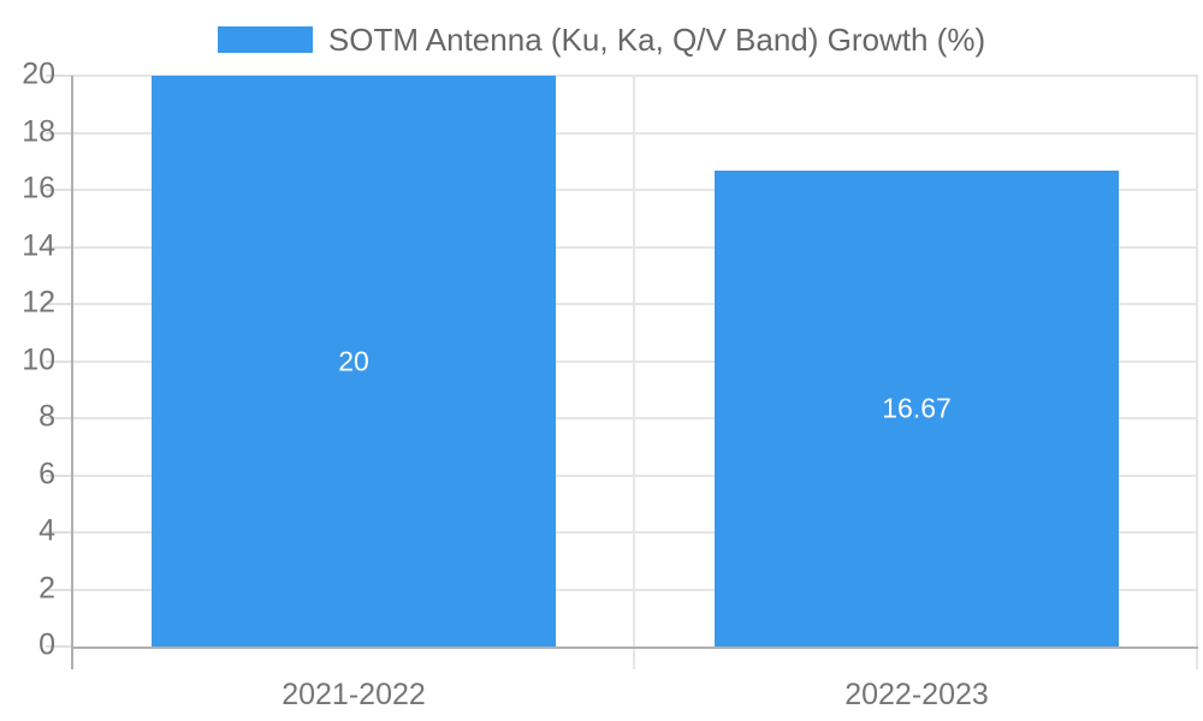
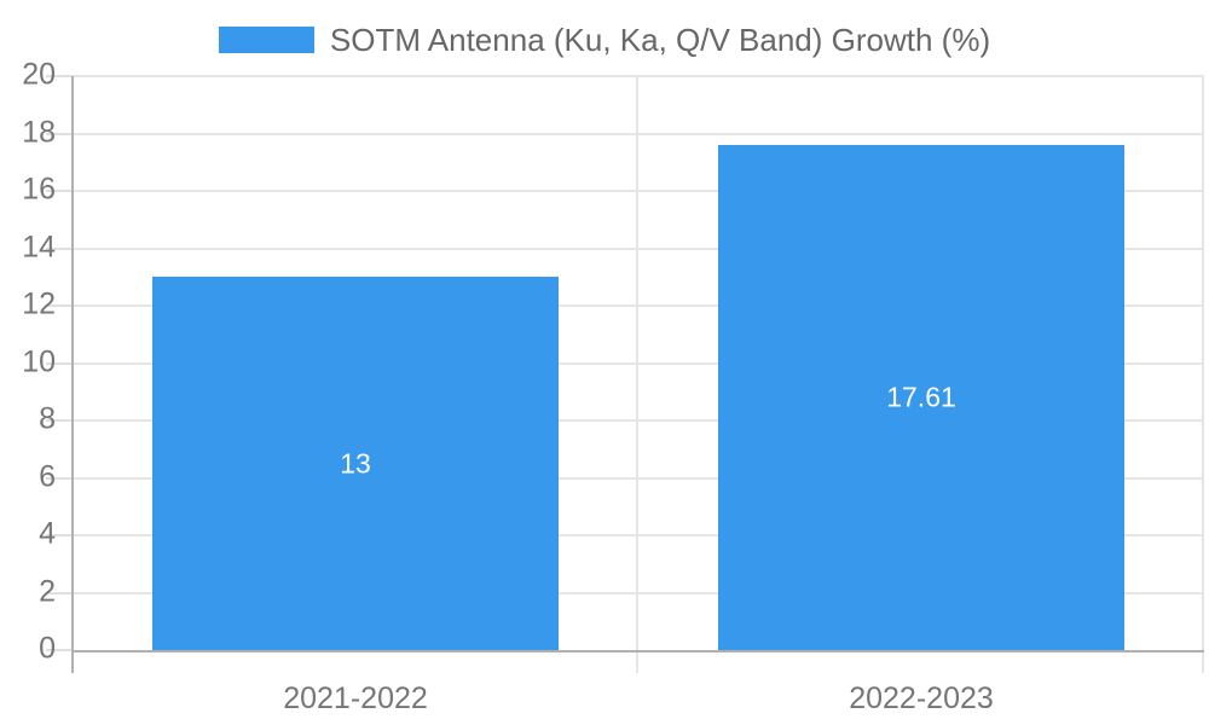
2021-2022: 20 -> 13
2022-2023: 16.67 -> 17.61
